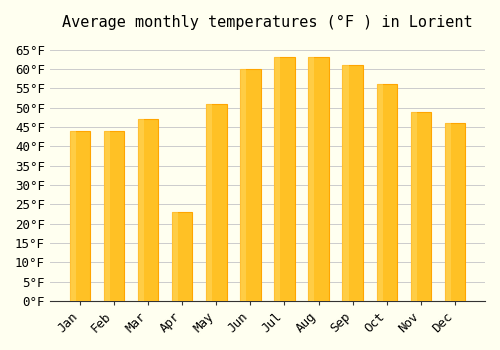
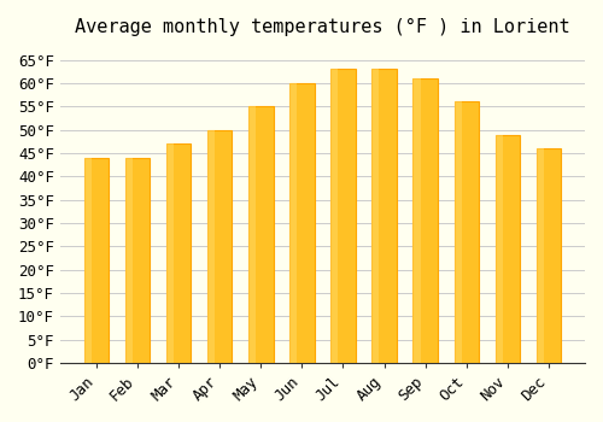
Apr: 23°F -> 50°F
May: 51°F -> 55°F
